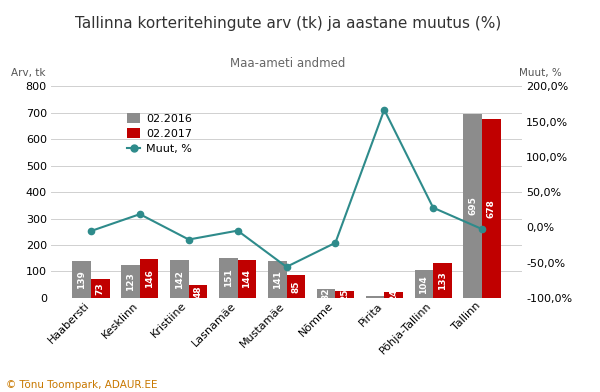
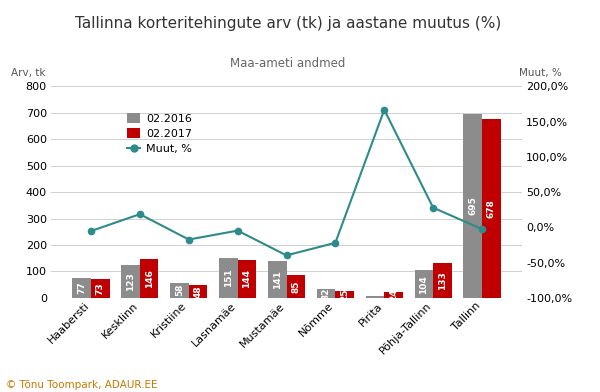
02.2016/Haabersti: 139 -> 77
02.2016/Kristiine: 142 -> 58
Muut, %/Mustamäe: -56% -> -40%
